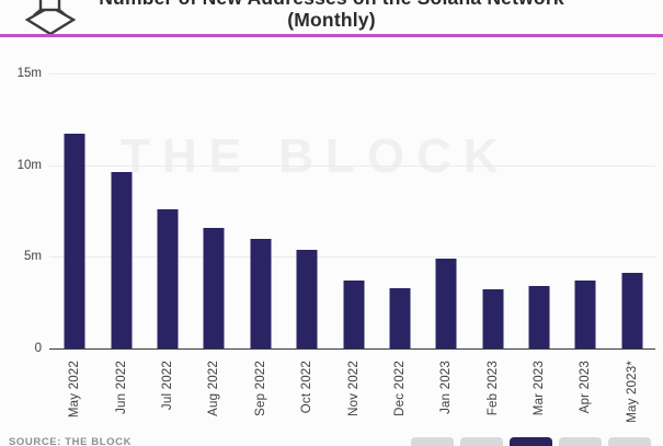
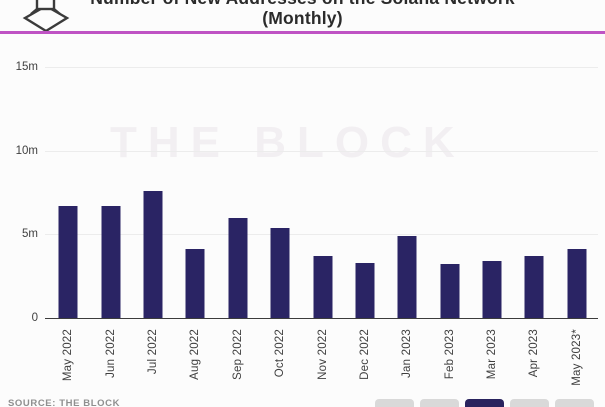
May 2022: 11.7m -> 6.7m
Jun 2022: 9.6m -> 6.7m
Aug 2022: 6.6m -> 4.1m
